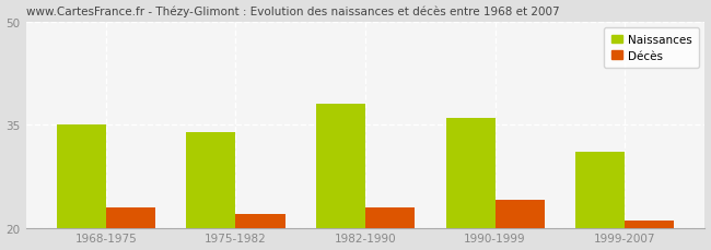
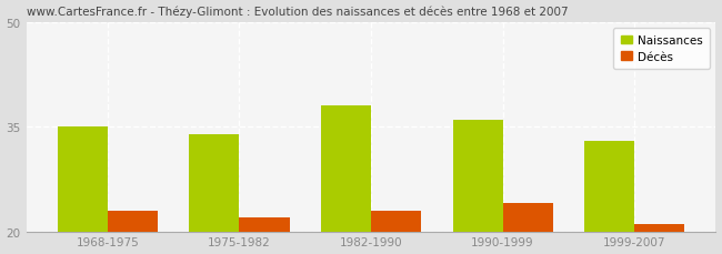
Naissances/1999-2007: 31 -> 33
